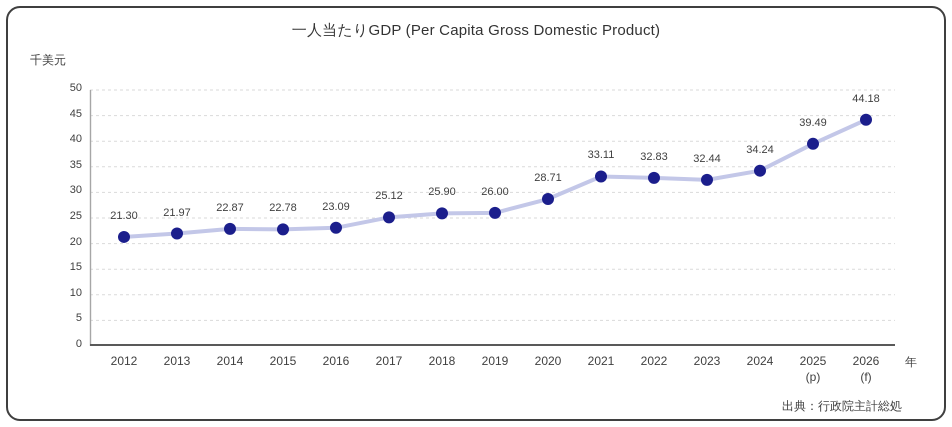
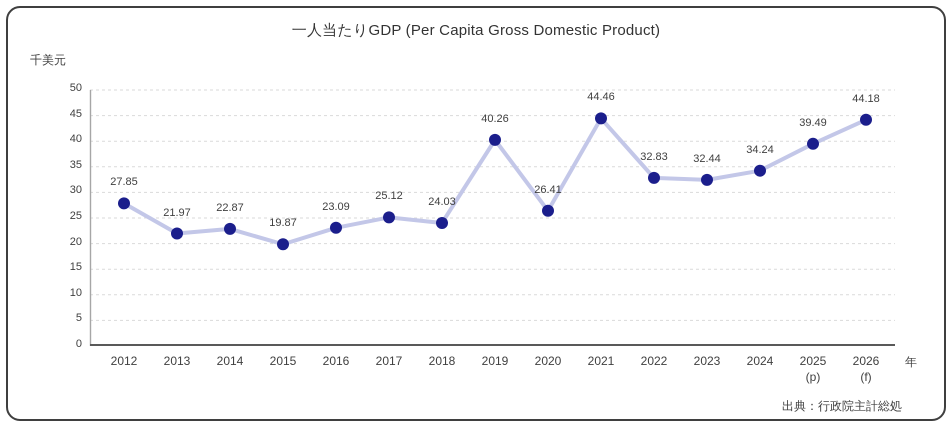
2012: 21.30 -> 27.85
2015: 22.78 -> 19.87
2018: 25.90 -> 24.03
2019: 26.00 -> 40.26
2020: 28.71 -> 26.41
2021: 33.11 -> 44.46
